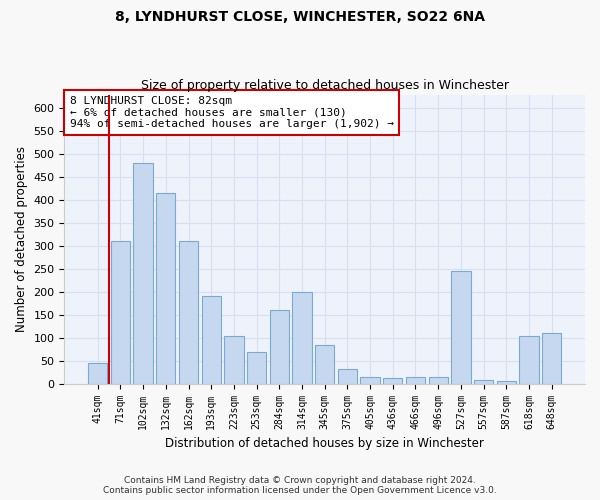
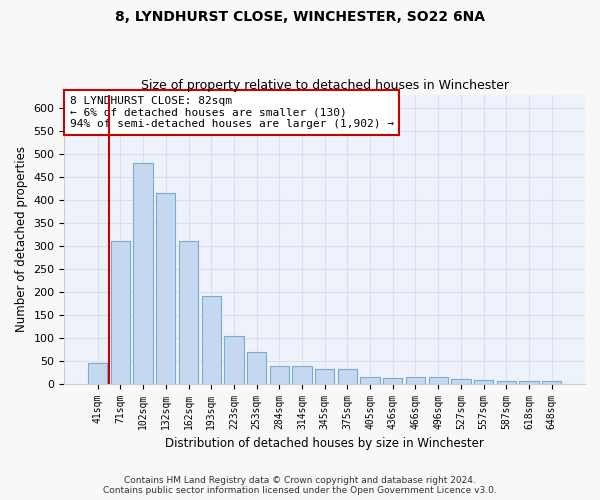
284sqm: 160 -> 38
314sqm: 200 -> 38
345sqm: 85 -> 31
527sqm: 245 -> 11
618sqm: 105 -> 5
648sqm: 110 -> 5
